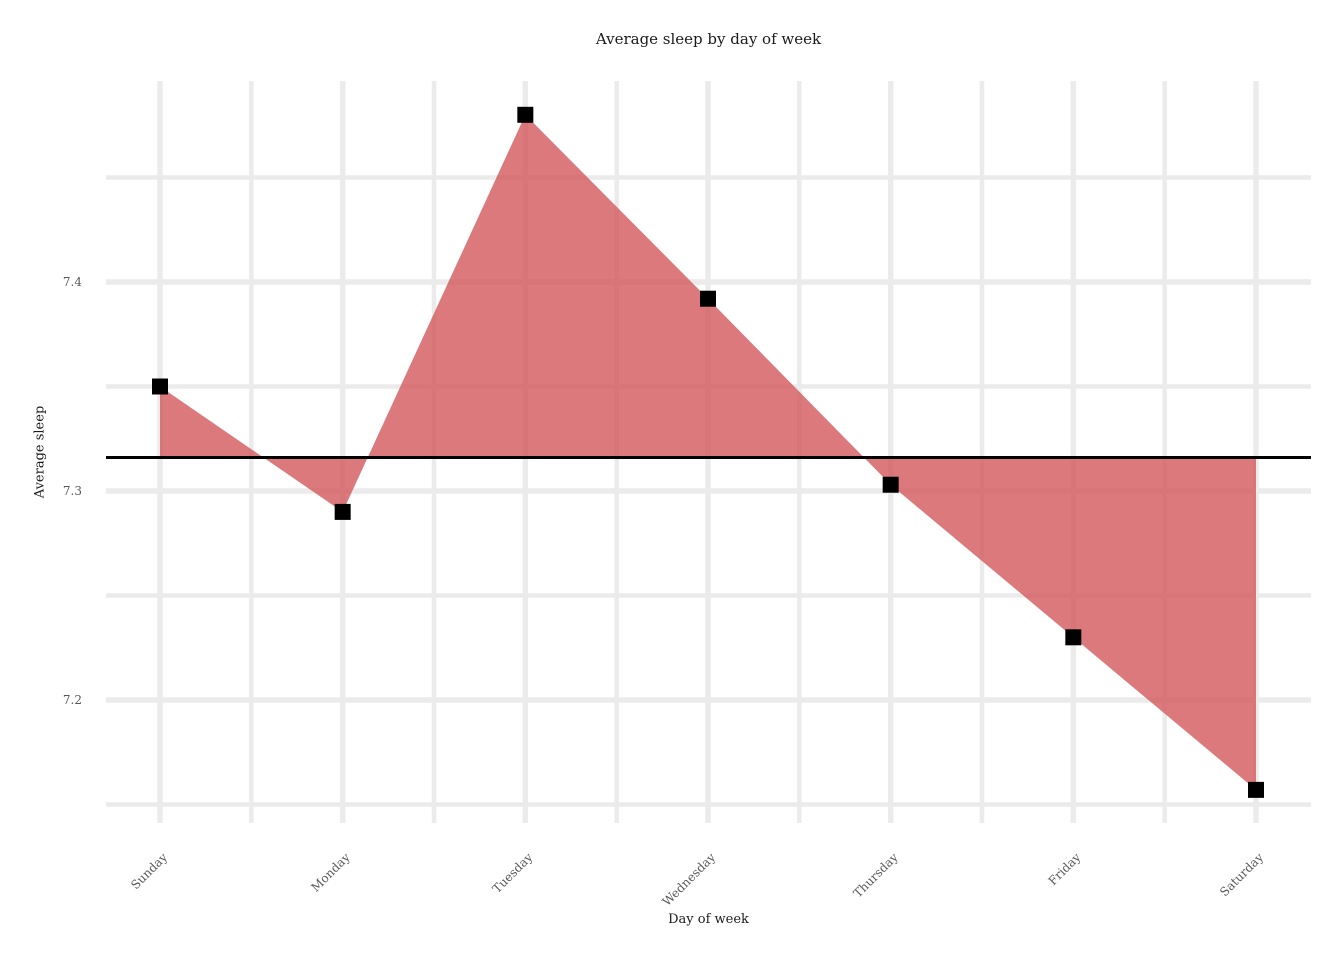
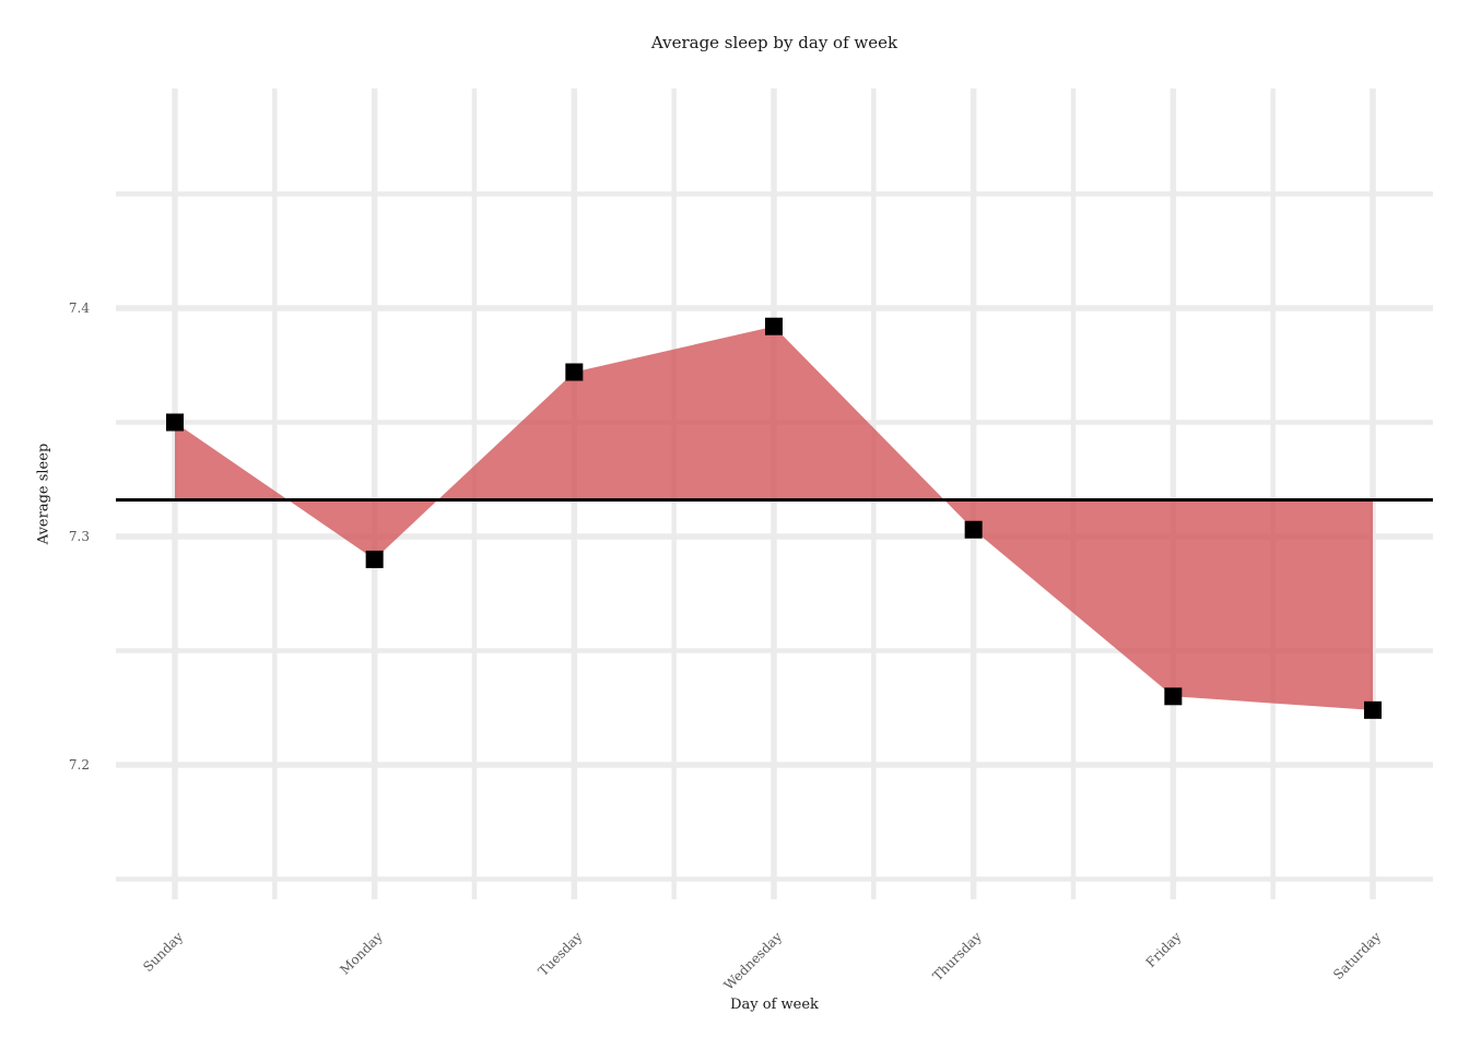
Tuesday: 7.480 -> 7.372
Saturday: 7.157 -> 7.224
